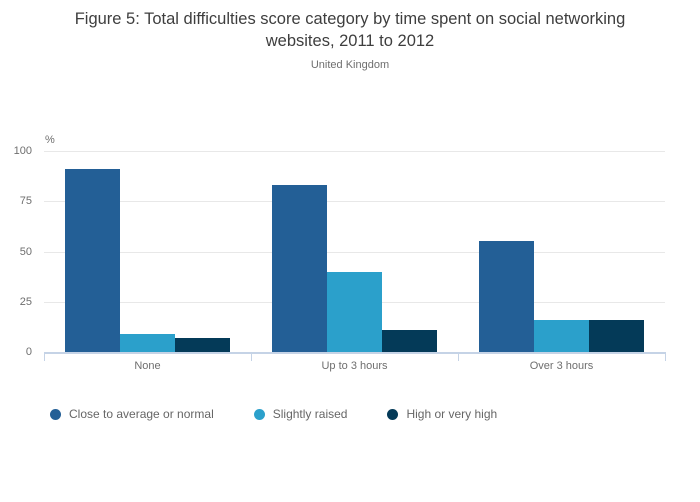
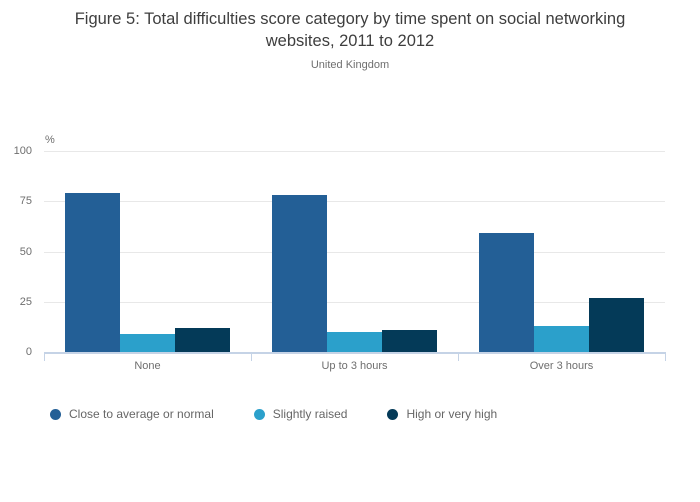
Close to average or normal/None: 91 -> 79
High or very high/None: 7 -> 12
Close to average or normal/Up to 3 hours: 83 -> 78
Slightly raised/Up to 3 hours: 40 -> 10
Close to average or normal/Over 3 hours: 55 -> 59
Slightly raised/Over 3 hours: 16 -> 13
High or very high/Over 3 hours: 16 -> 27
